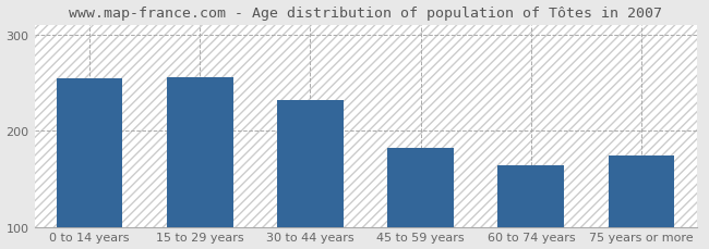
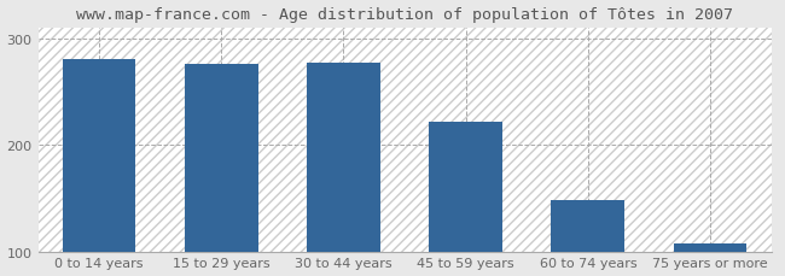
0 to 14 years: 254 -> 280
15 to 29 years: 256 -> 276
30 to 44 years: 232 -> 277
45 to 59 years: 182 -> 222
60 to 74 years: 164 -> 148
75 years or more: 174 -> 107
